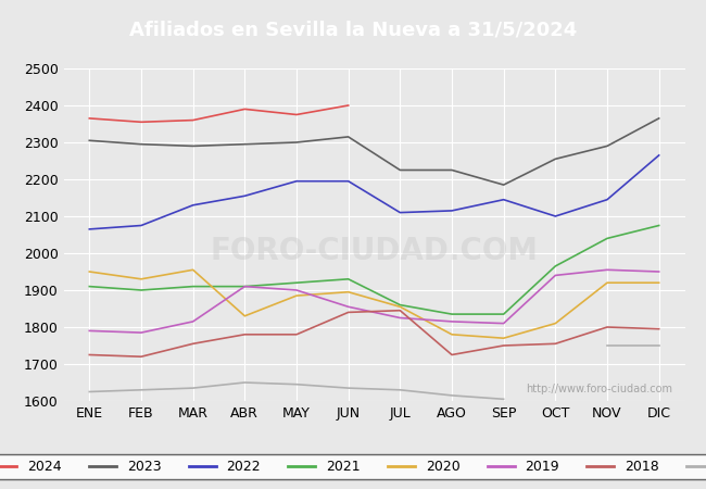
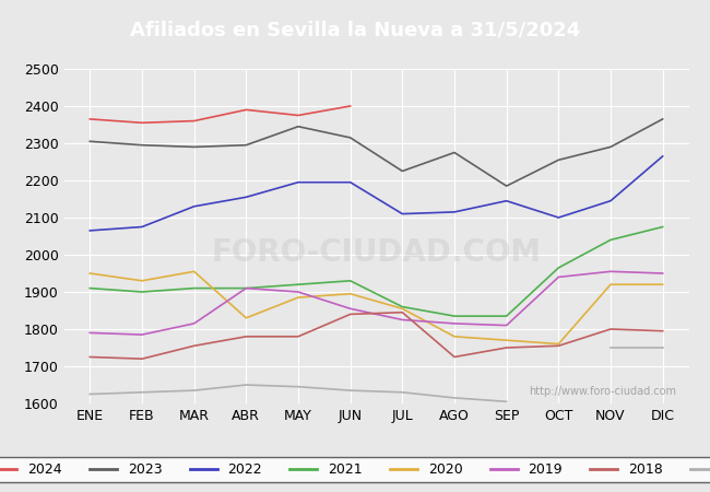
2023/MAY: 2300 -> 2345
2023/AGO: 2225 -> 2275
2020/OCT: 1810 -> 1760
